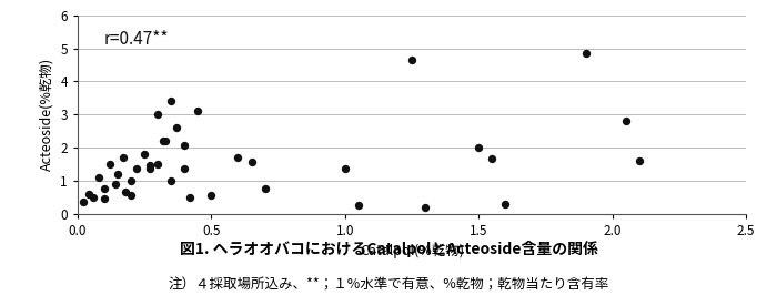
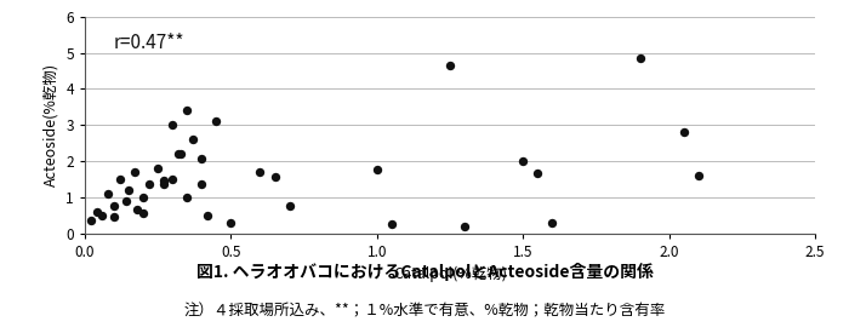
0.5: 0.55 -> 0.30
1.0: 1.35 -> 1.75
